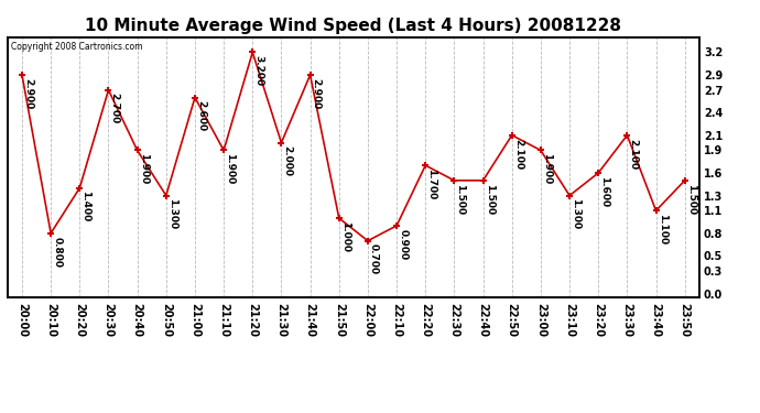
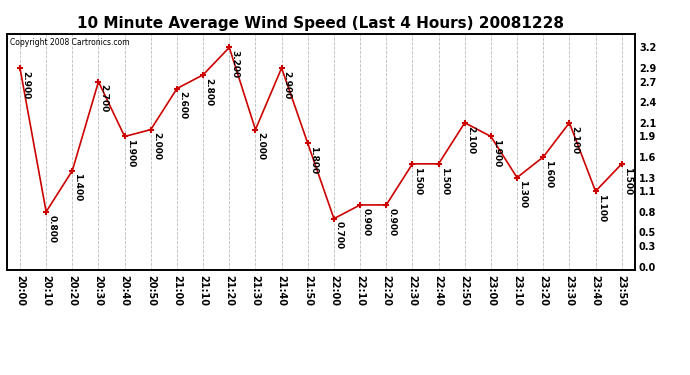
20:50: 1.300 -> 2.000
21:10: 1.900 -> 2.800
21:50: 1.000 -> 1.800
22:20: 1.700 -> 0.900
